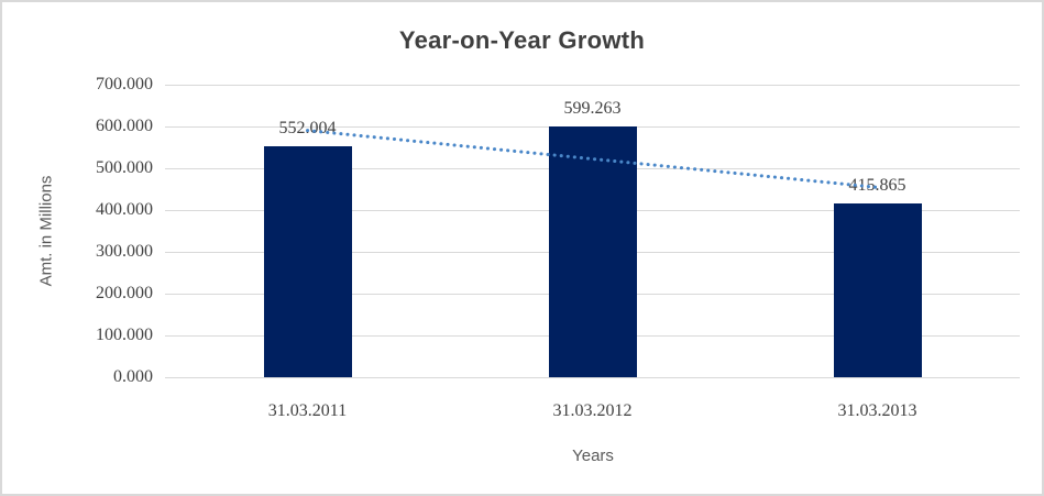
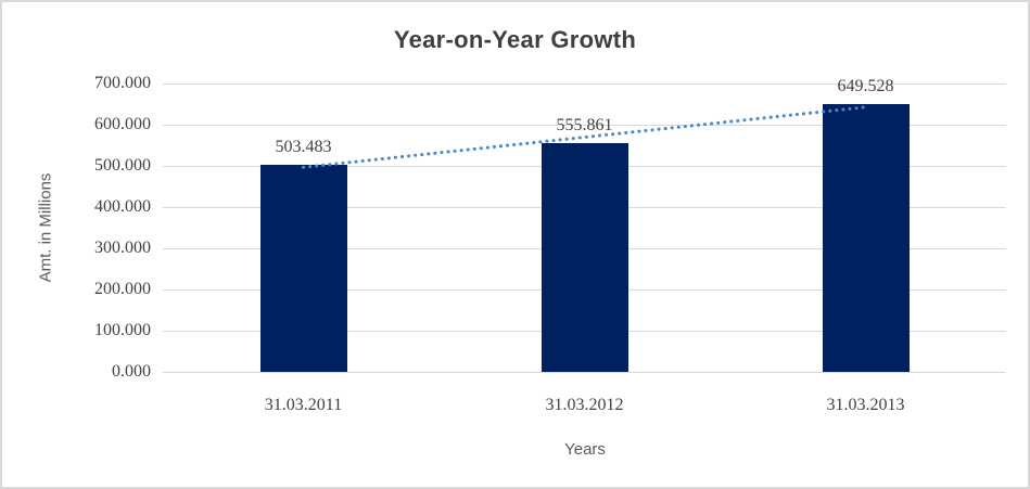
31.03.2011: 552.004 -> 503.483
31.03.2012: 599.263 -> 555.861
31.03.2013: 415.865 -> 649.528
